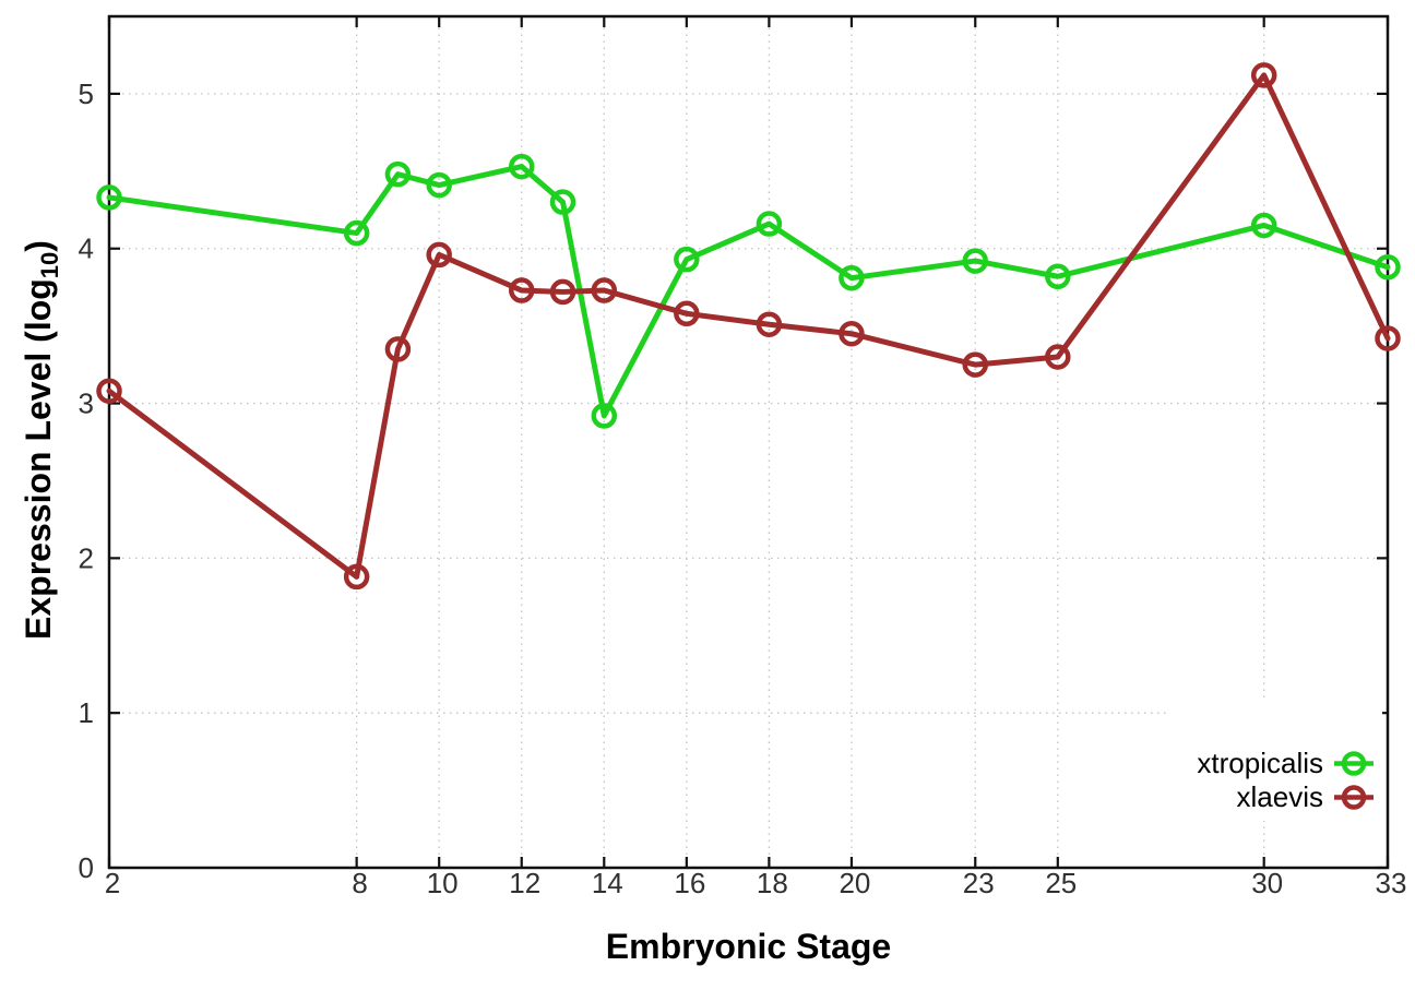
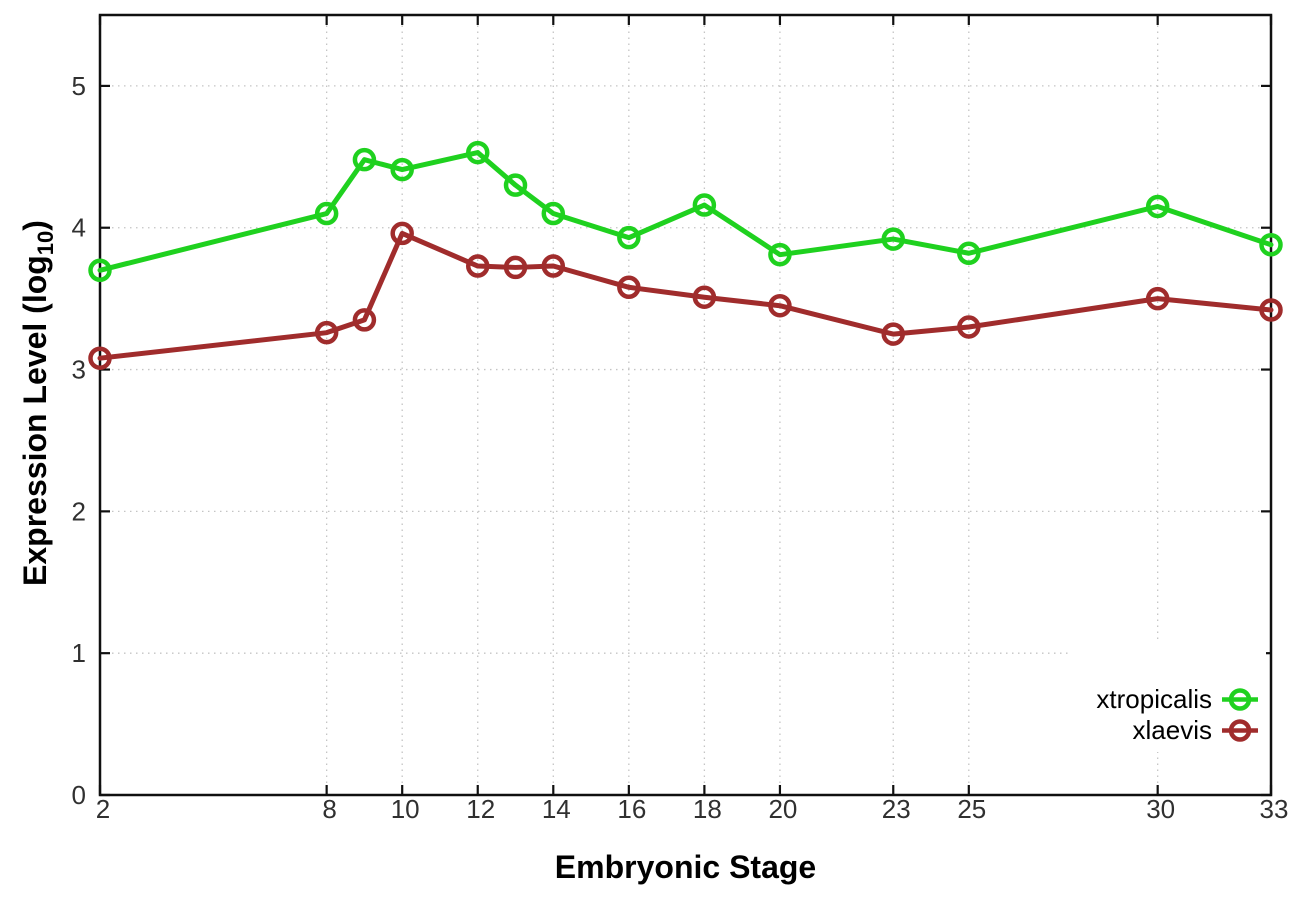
xtropicalis/2: 4.33 -> 3.70
xlaevis/8: 1.88 -> 3.26
xtropicalis/14: 2.92 -> 4.10
xlaevis/30: 5.12 -> 3.50
